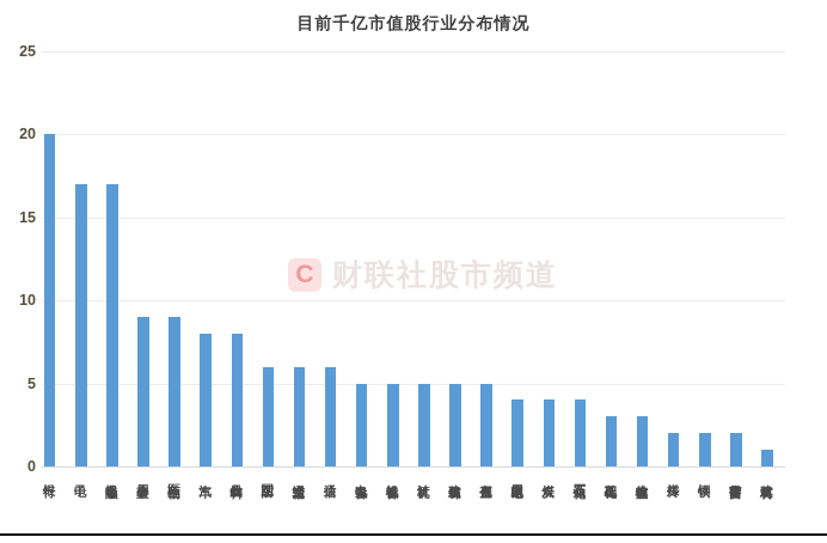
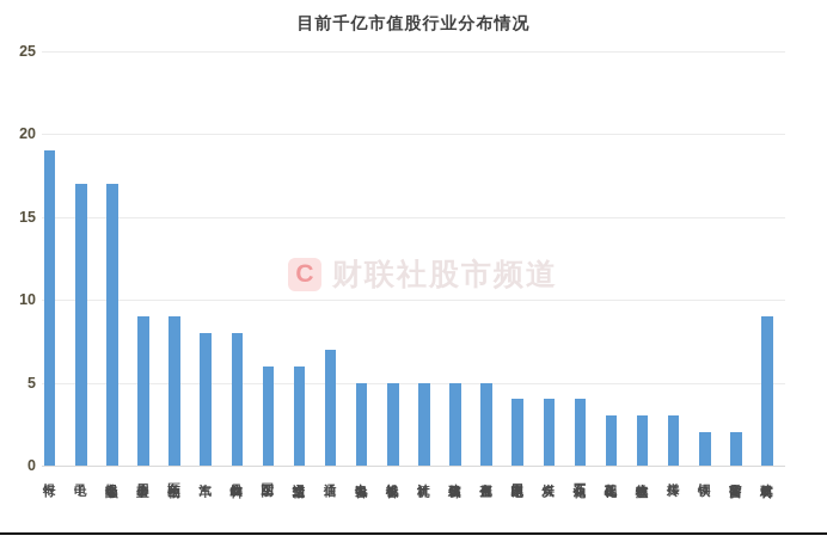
银行: 20 -> 19
通信: 6 -> 7
传媒: 2 -> 3
建筑材料: 1 -> 9
